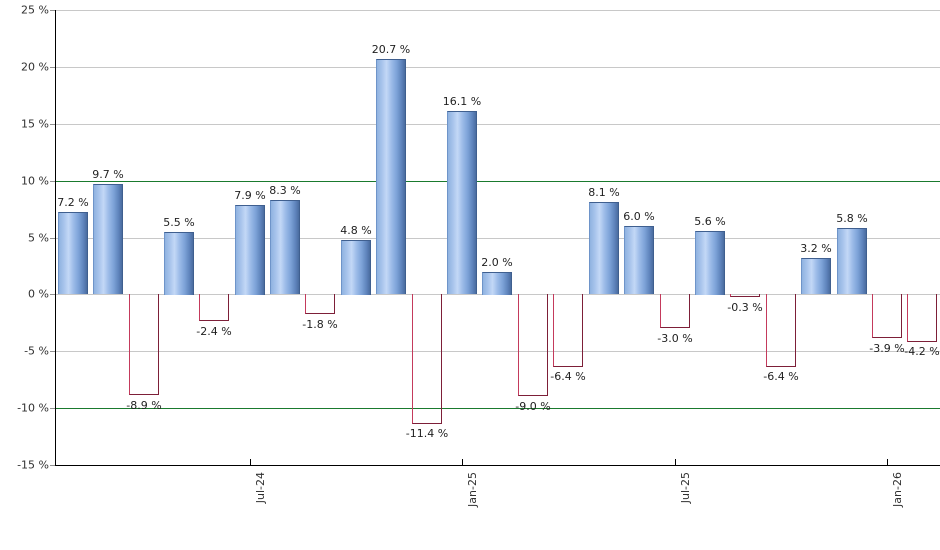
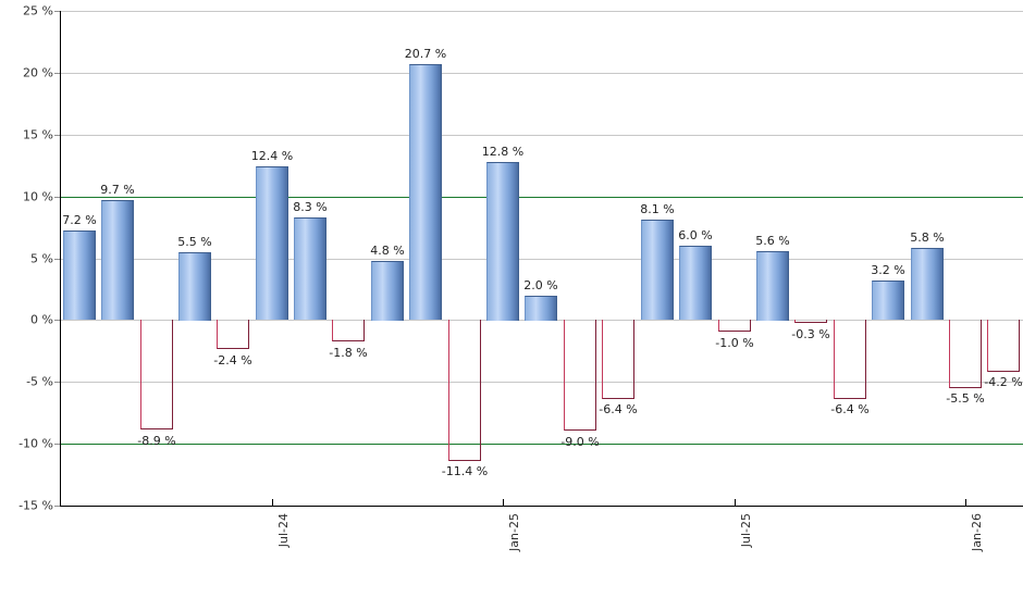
Jul-24: 7.9 -> 12.4
Jan-25: 16.1 -> 12.8
Jul-25: -3.0 -> -1.0
Jan-26: -3.9 -> -5.5
